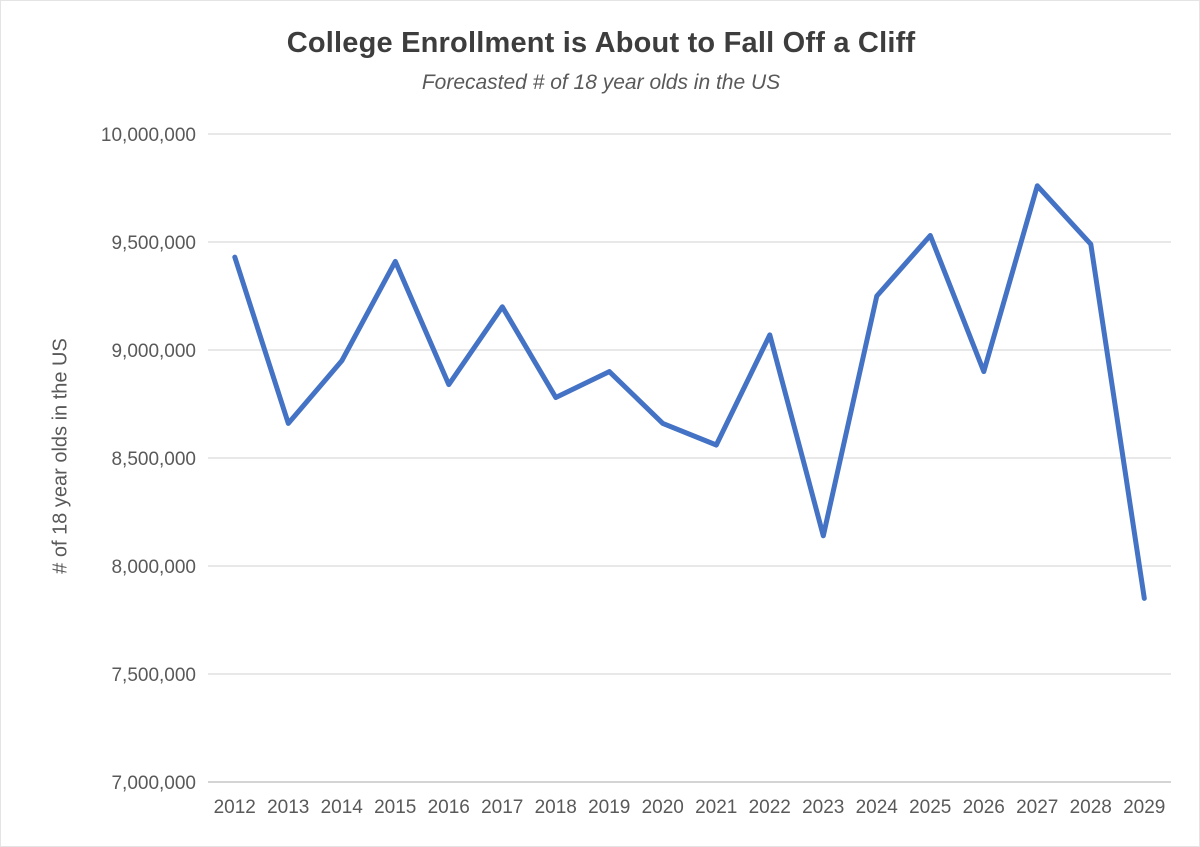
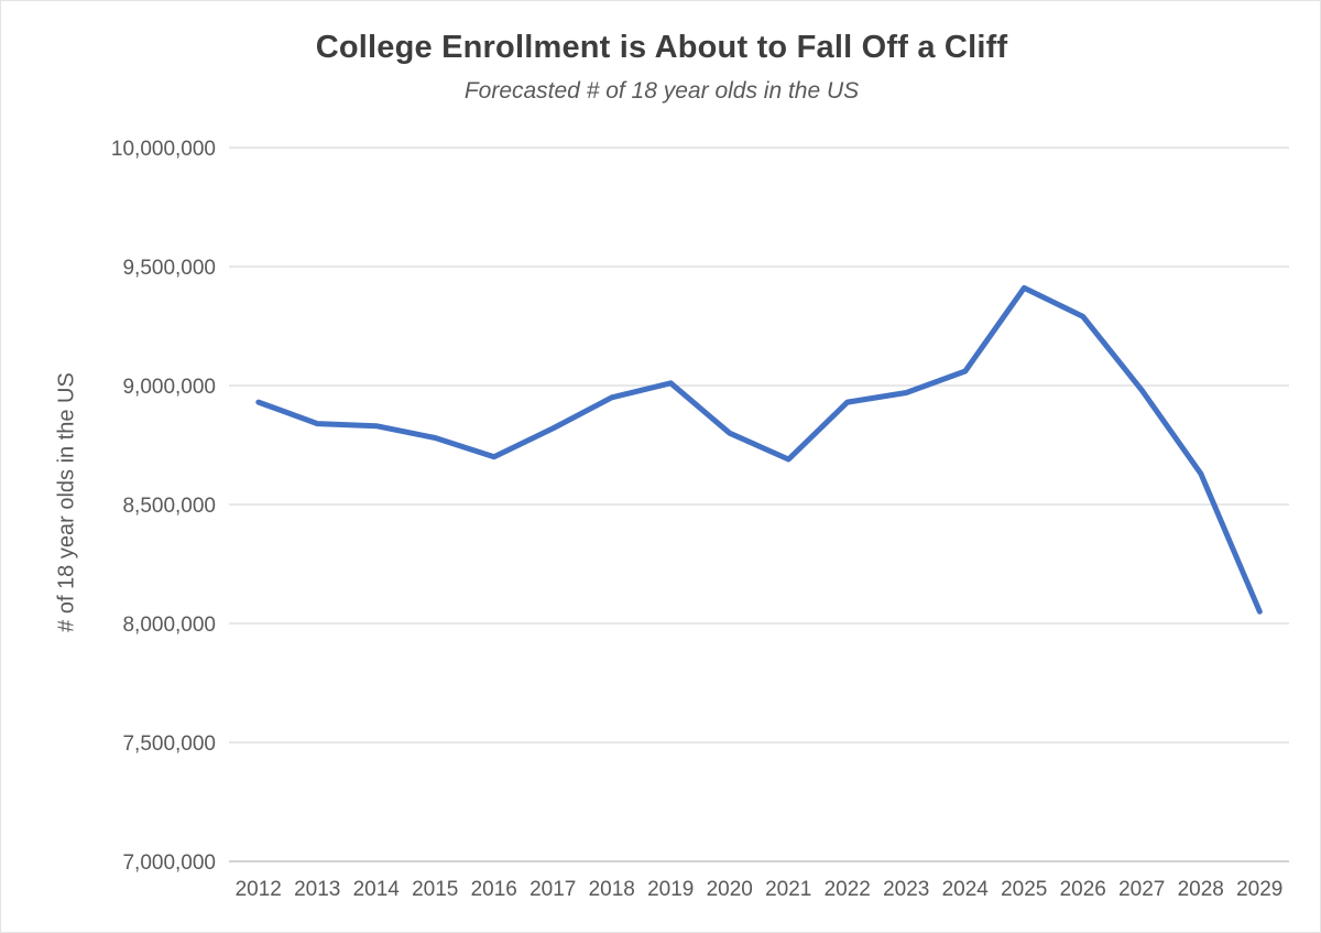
2012: 9430000 -> 8930000
2013: 8660000 -> 8840000
2014: 8950000 -> 8830000
2015: 9410000 -> 8780000
2016: 8840000 -> 8700000
2017: 9200000 -> 8820000
2018: 8780000 -> 8950000
2019: 8900000 -> 9010000
2020: 8660000 -> 8800000
2021: 8560000 -> 8690000
2022: 9070000 -> 8930000
2023: 8140000 -> 8970000
2024: 9250000 -> 9060000
2025: 9530000 -> 9410000
2026: 8900000 -> 9290000
2027: 9760000 -> 8980000
2028: 9490000 -> 8630000
2029: 7850000 -> 8050000
